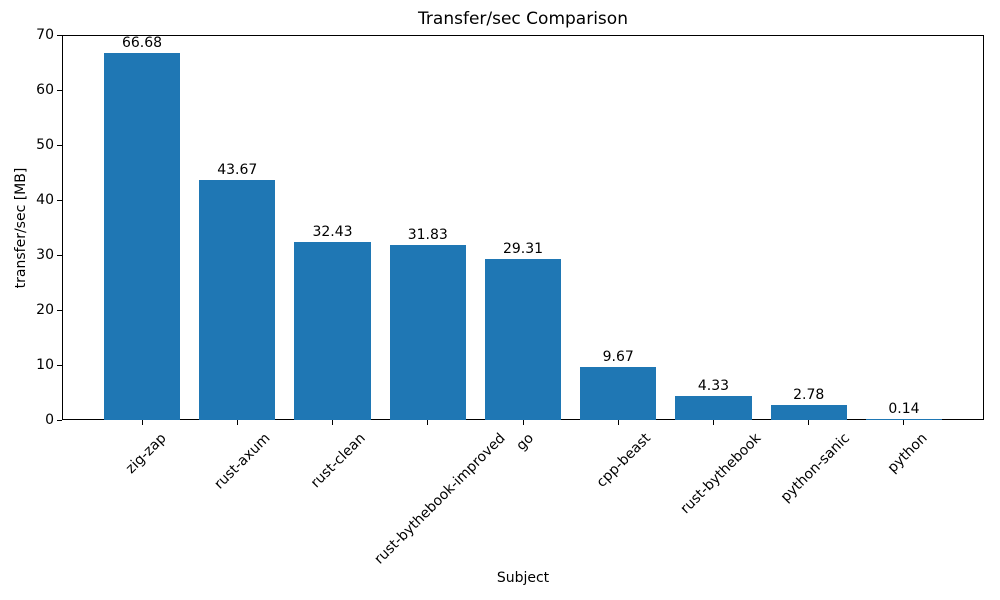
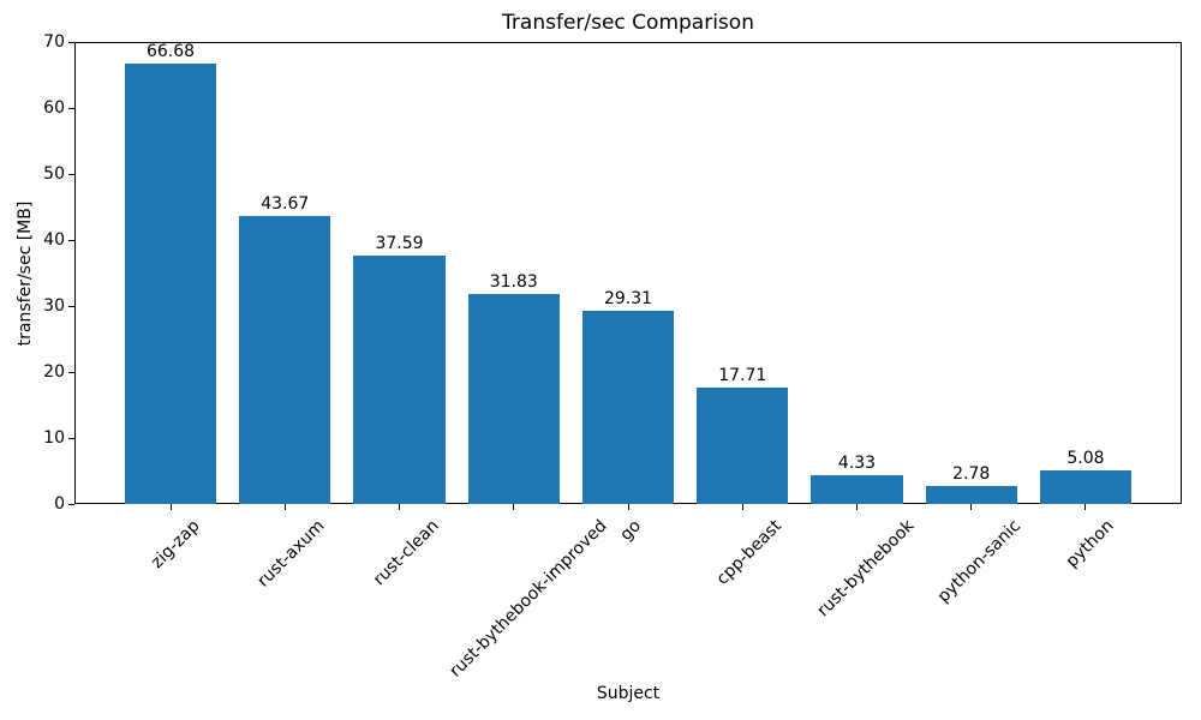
rust-clean: 32.43 -> 37.59
cpp-beast: 9.67 -> 17.71
python: 0.14 -> 5.08
